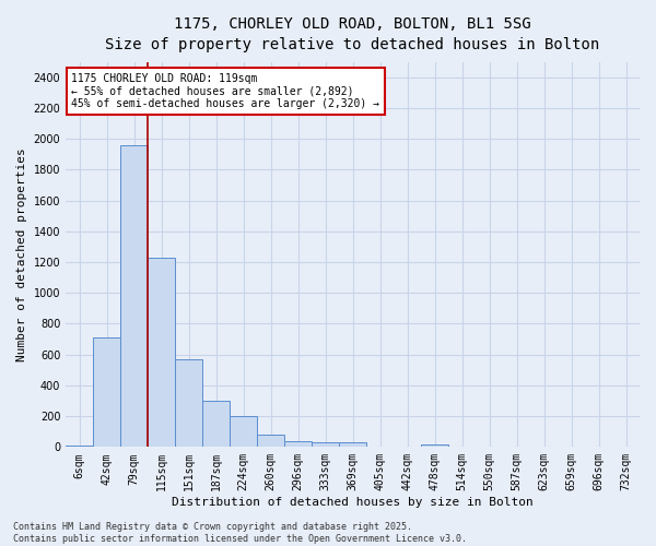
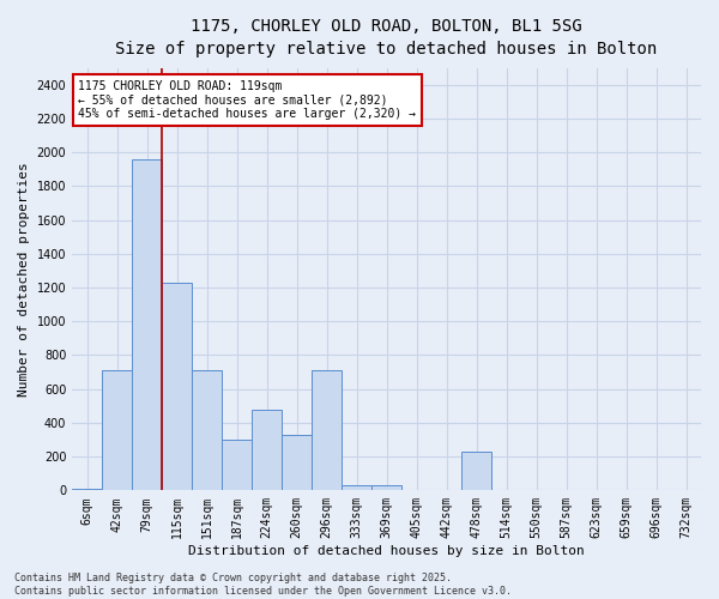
151sqm: 570 -> 710
224sqm: 200 -> 480
260sqm: 80 -> 330
296sqm: 40 -> 710
478sqm: 20 -> 230
